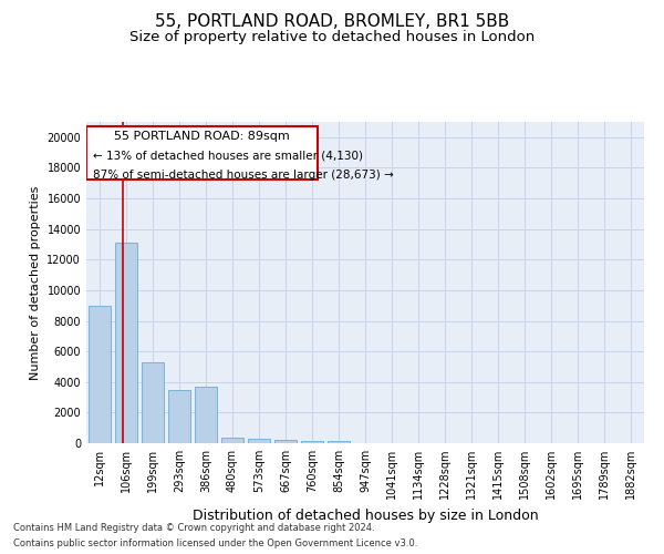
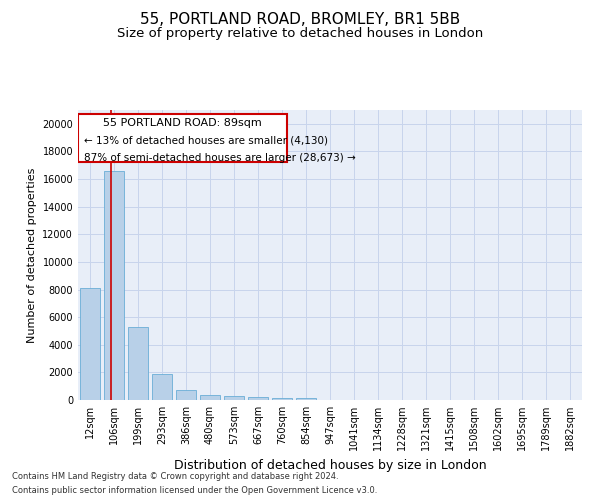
12sqm: 9000 -> 8100
106sqm: 13100 -> 16600
293sqm: 3500 -> 1800
386sqm: 3700 -> 700
